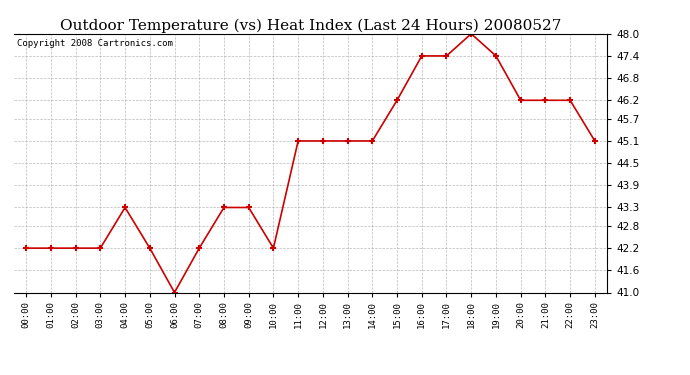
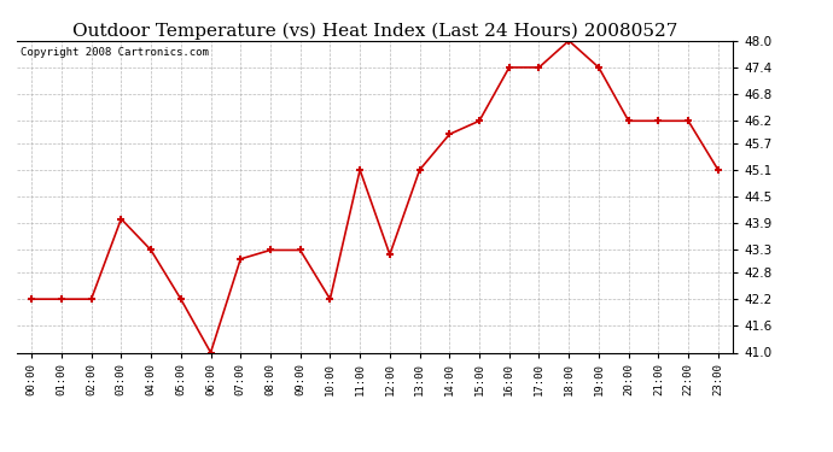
03:00: 42.2 -> 44.0
07:00: 42.2 -> 43.1
12:00: 45.1 -> 43.2
14:00: 45.1 -> 45.9
